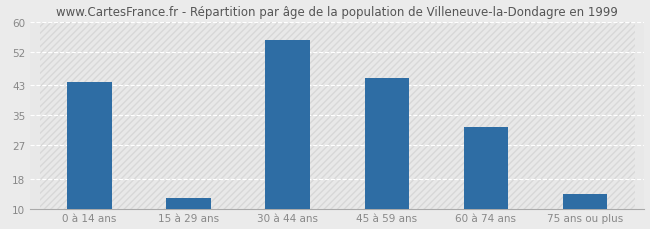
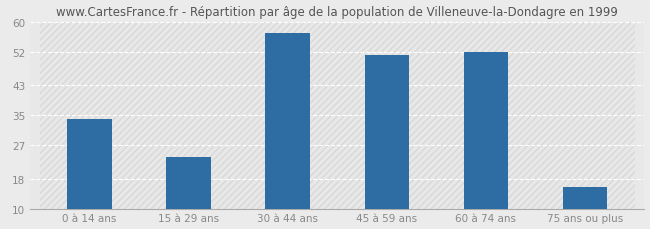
0 à 14 ans: 44 -> 34
15 à 29 ans: 13 -> 24
30 à 44 ans: 55 -> 57
45 à 59 ans: 45 -> 51
60 à 74 ans: 32 -> 52
75 ans ou plus: 14 -> 16
